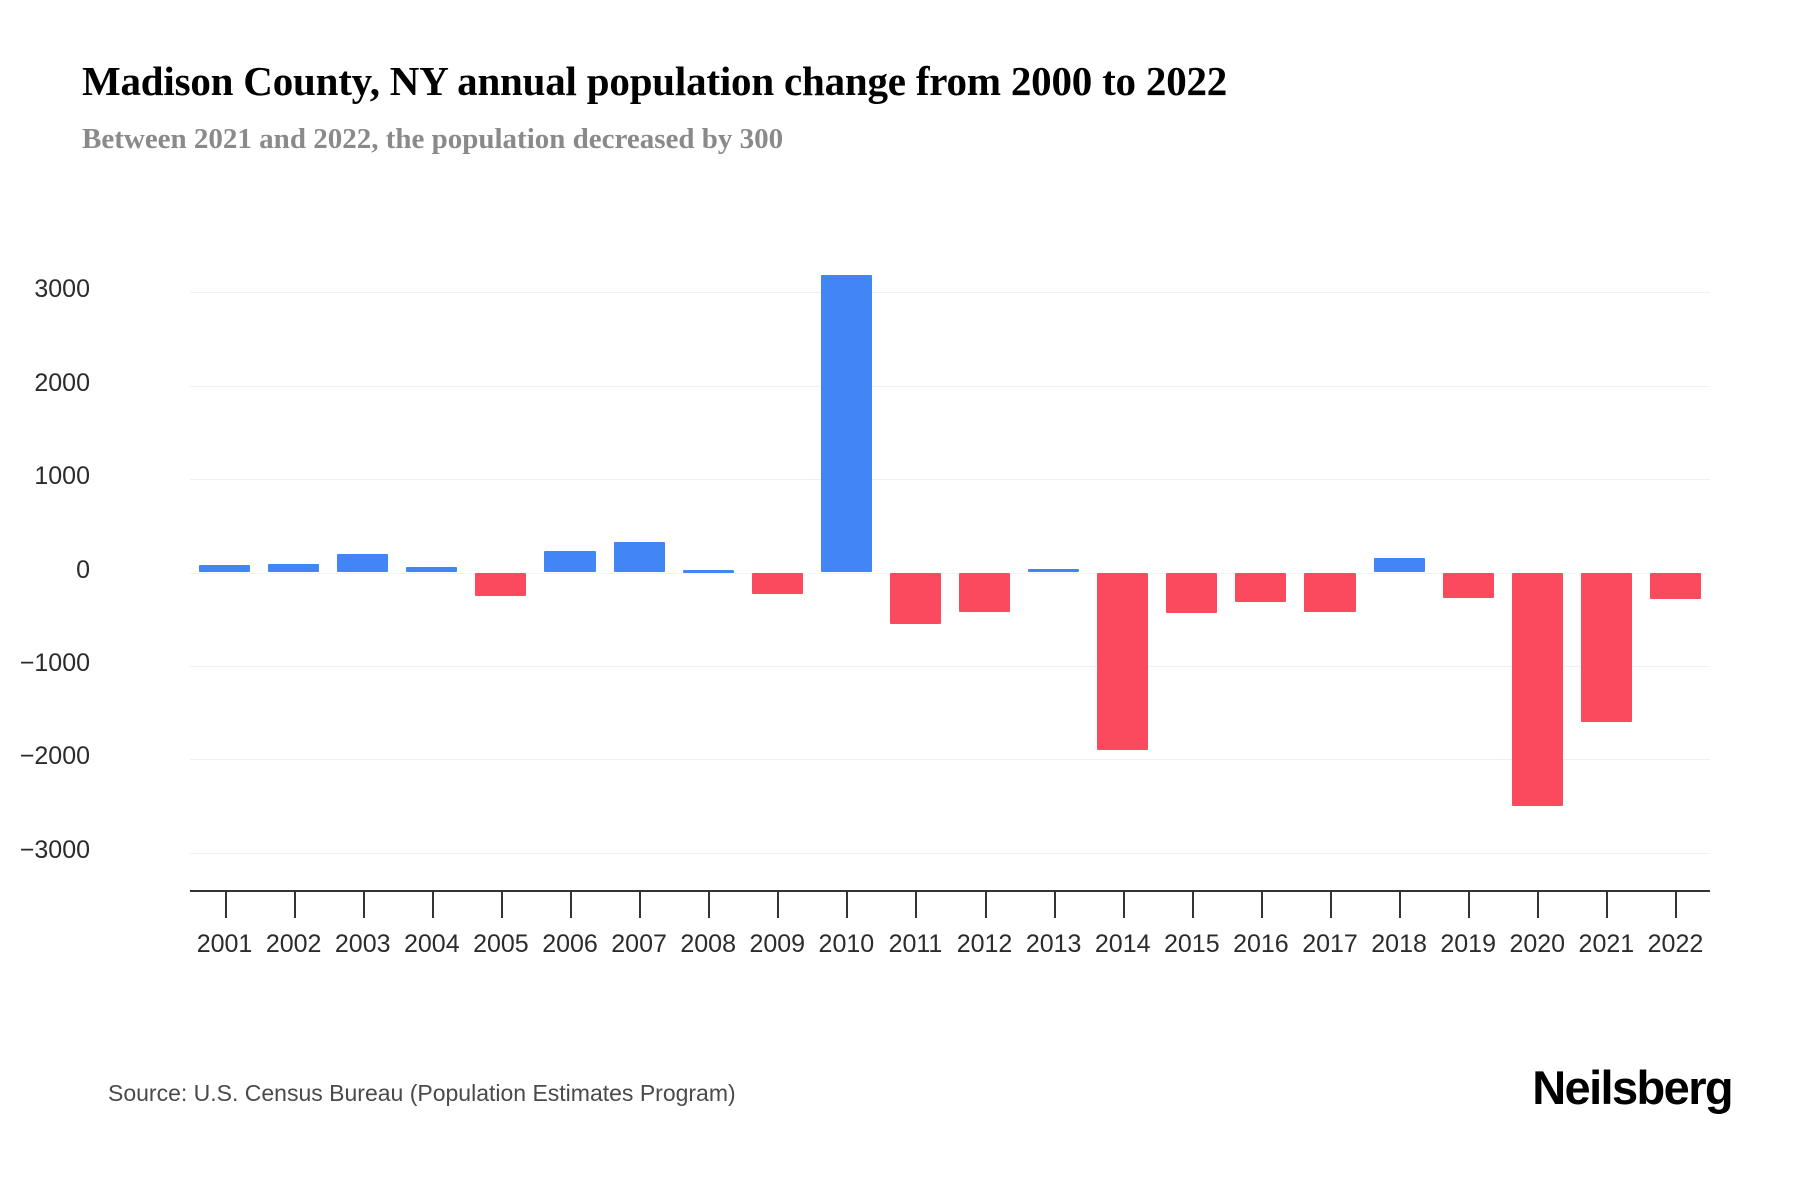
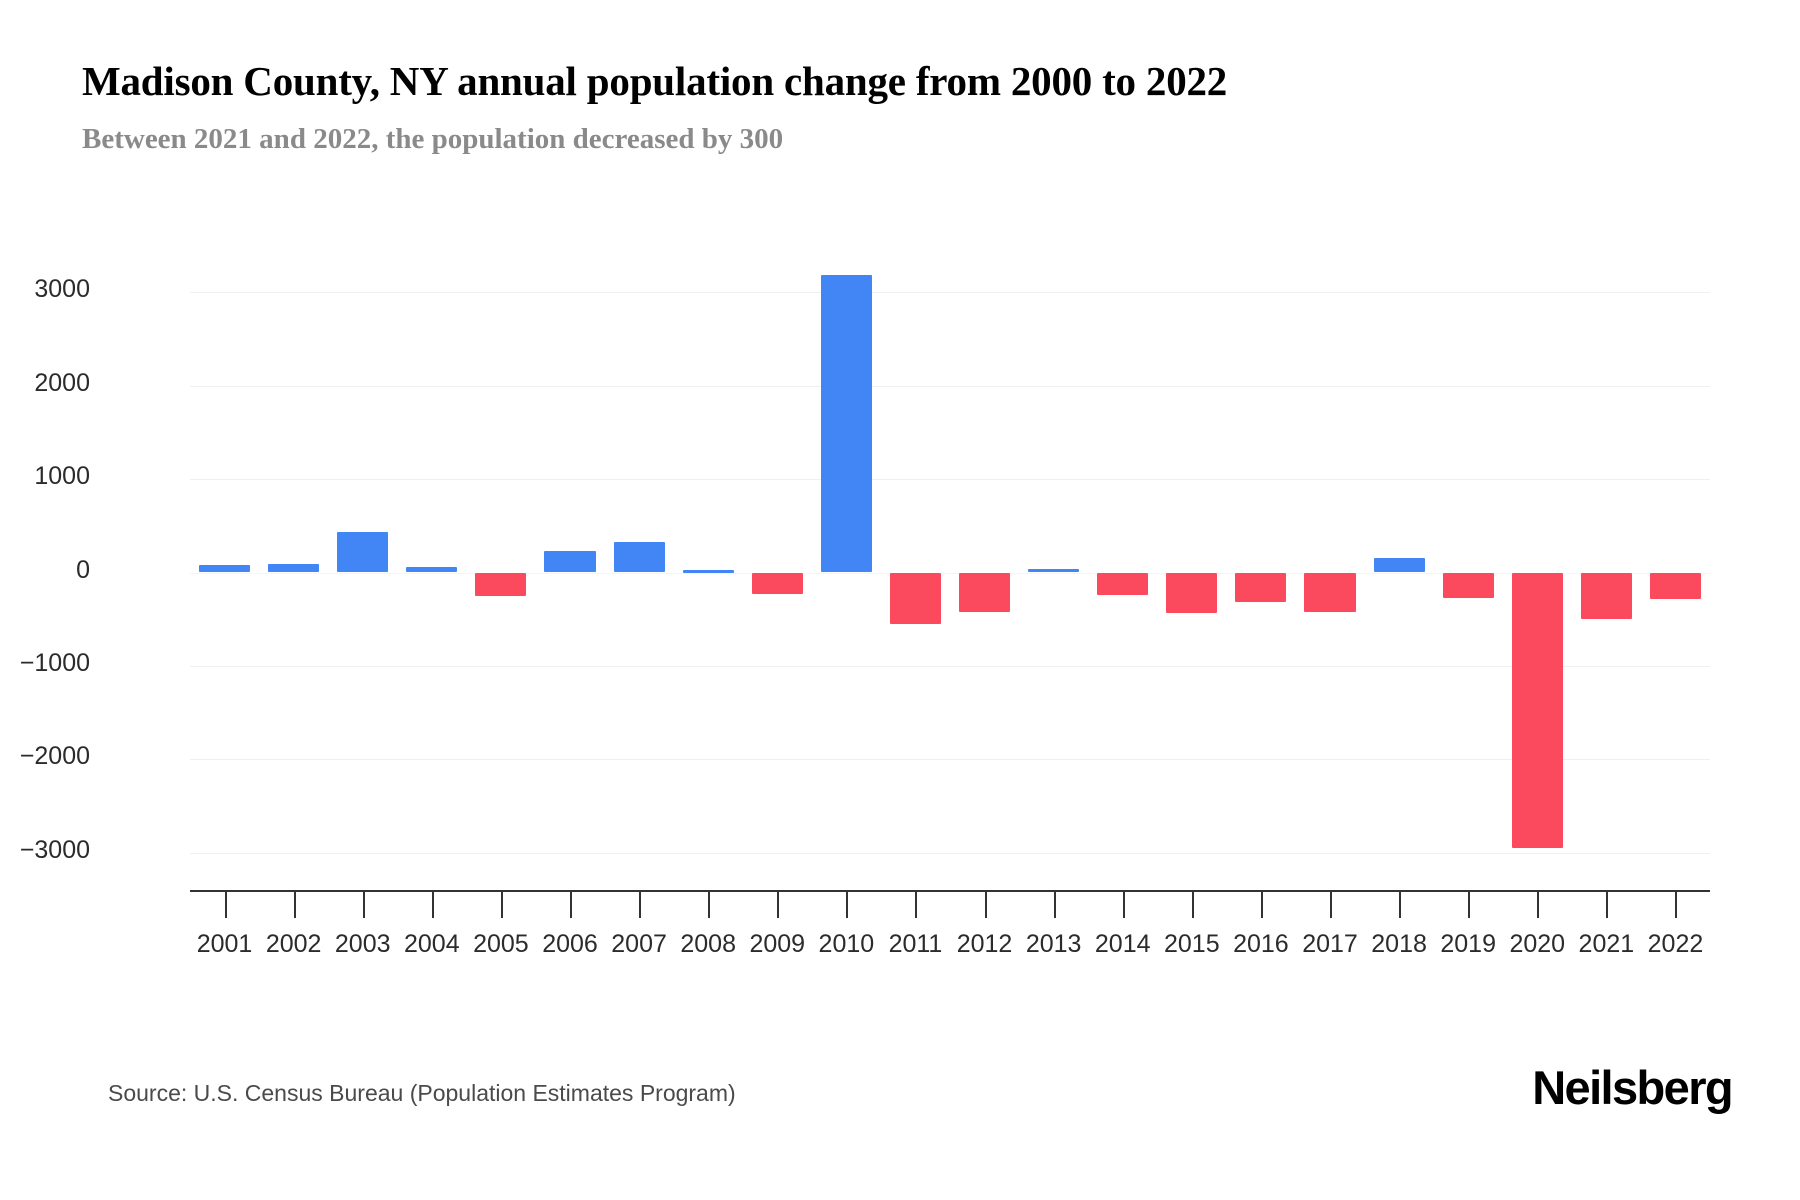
2003: 200 -> 400
2014: -1900 -> -200
2020: -2500 -> -3000
2021: -1600 -> -500
